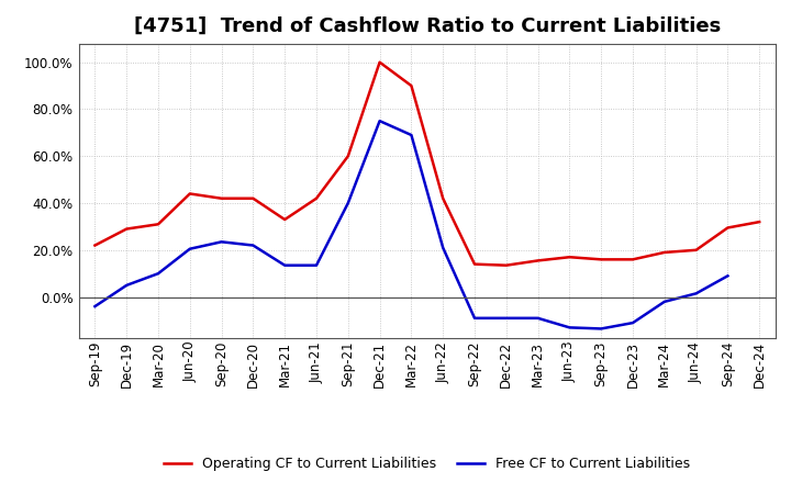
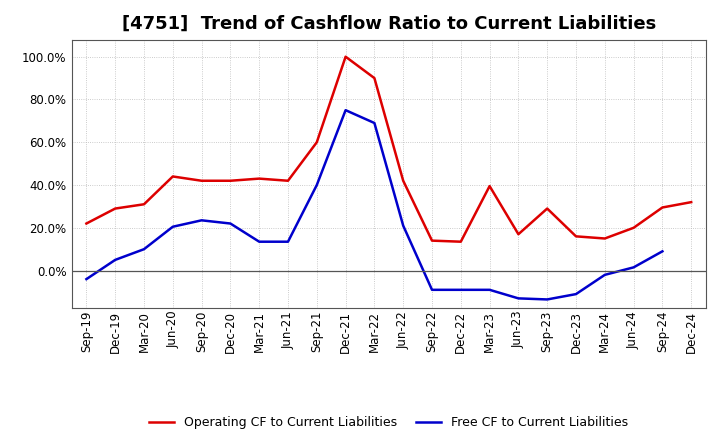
Operating CF to Current Liabilities/Mar-21: 33.0% -> 43.0%
Operating CF to Current Liabilities/Mar-23: 15.5% -> 39.5%
Operating CF to Current Liabilities/Sep-23: 16.0% -> 29.0%
Operating CF to Current Liabilities/Mar-24: 19.0% -> 15.0%
